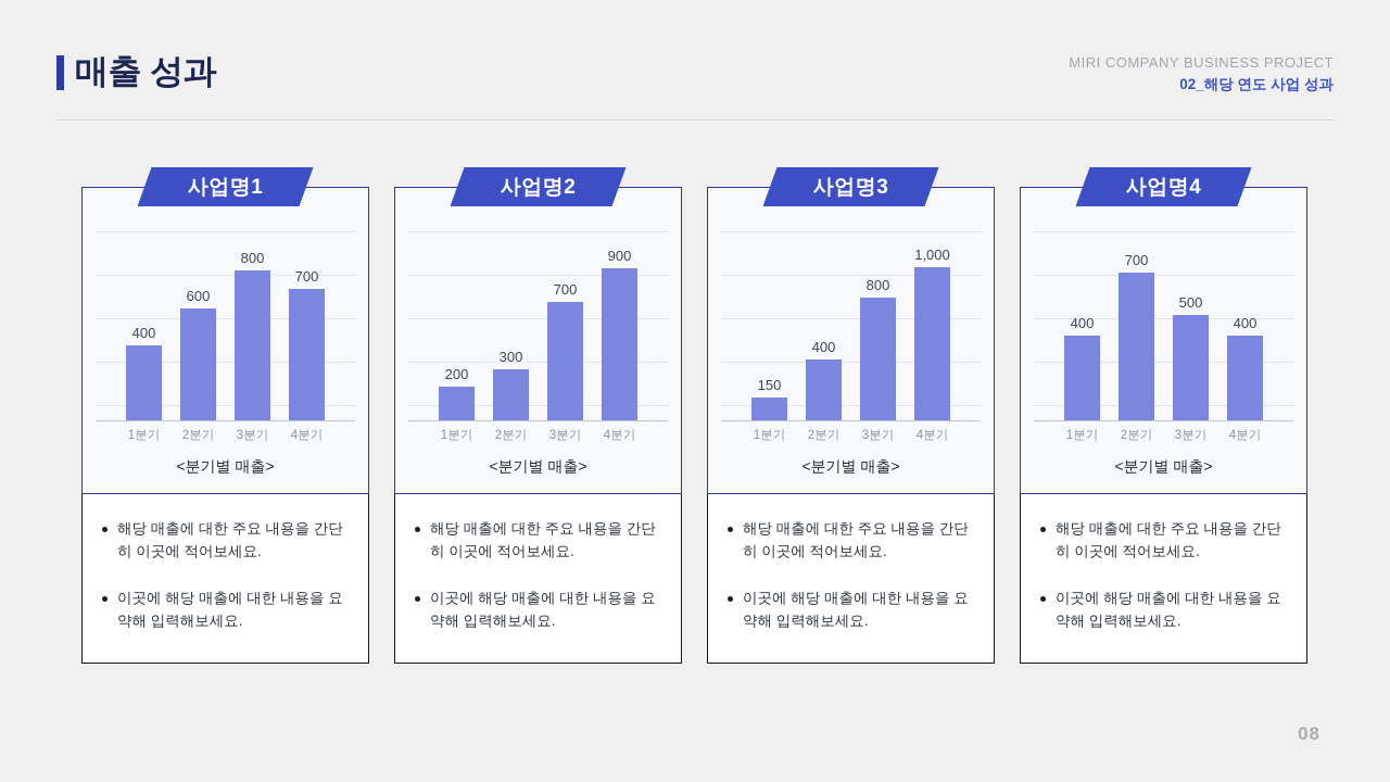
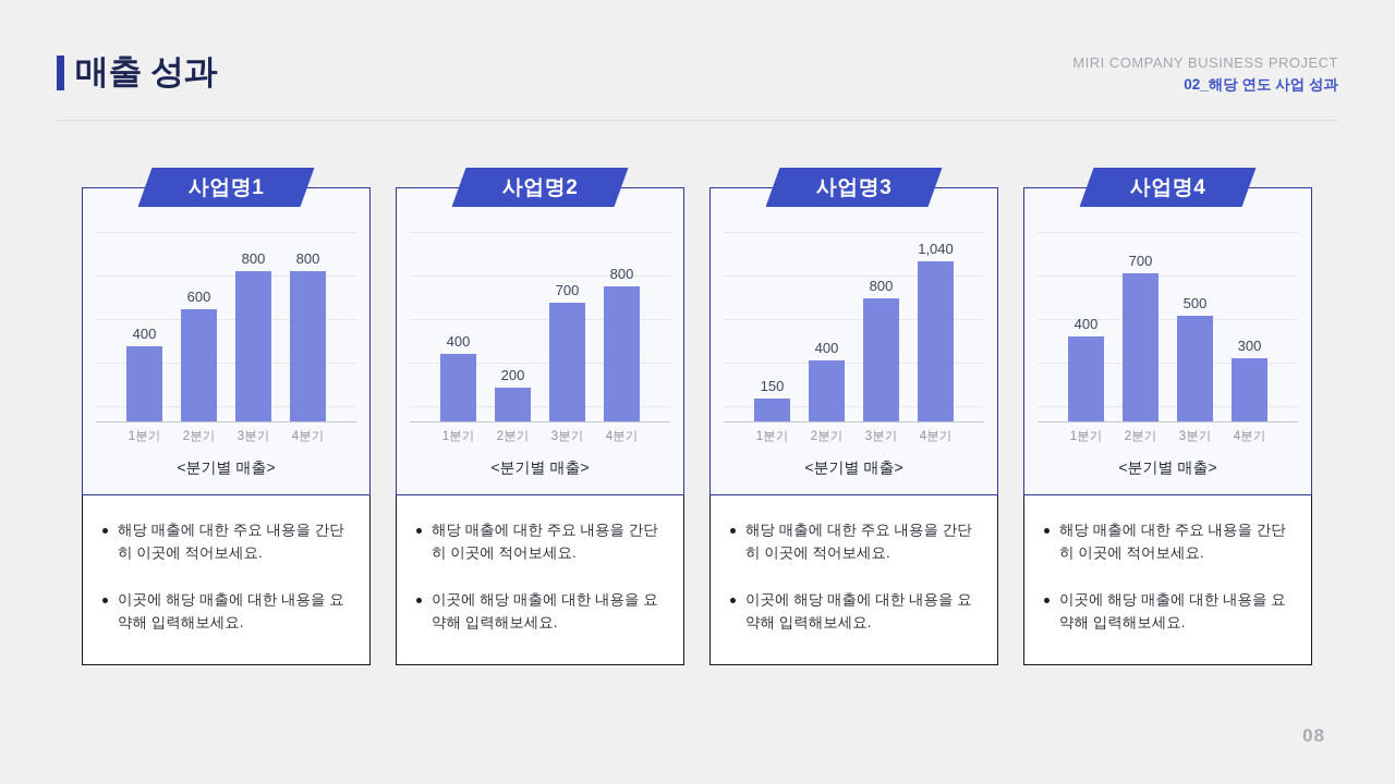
사업명1/4분기: 700 -> 800
사업명2/1분기: 200 -> 400
사업명2/2분기: 300 -> 200
사업명2/4분기: 900 -> 800
사업명3/4분기: 1,000 -> 1,040
사업명4/4분기: 400 -> 300
